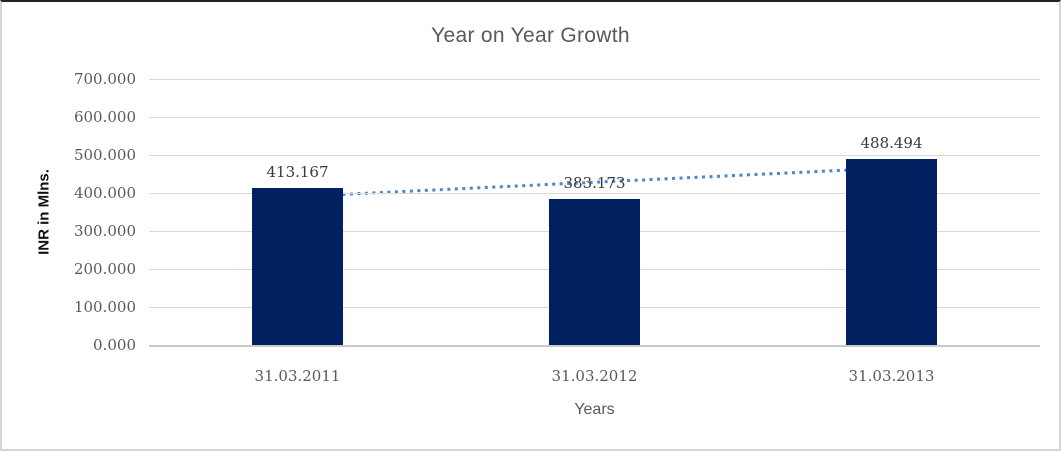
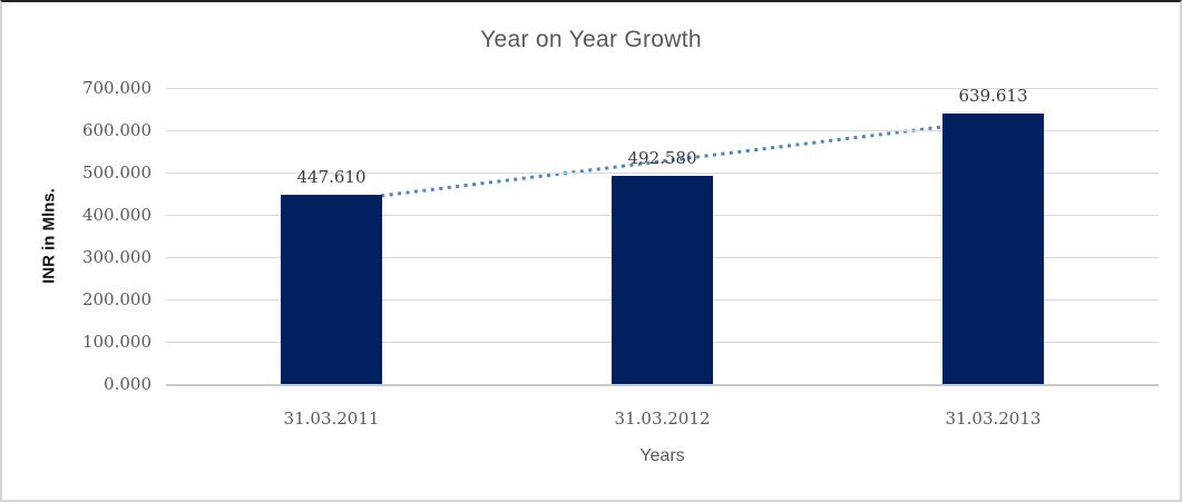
31.03.2011: 413.167 -> 447.610
31.03.2012: 383.173 -> 492.580
31.03.2013: 488.494 -> 639.613
